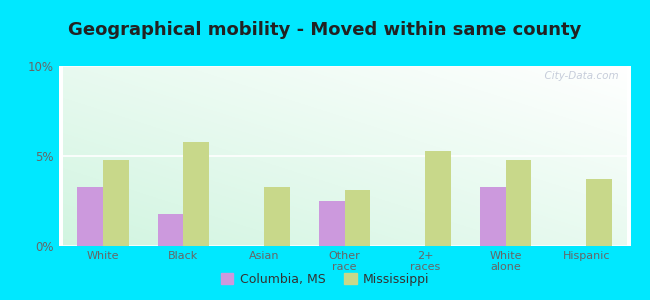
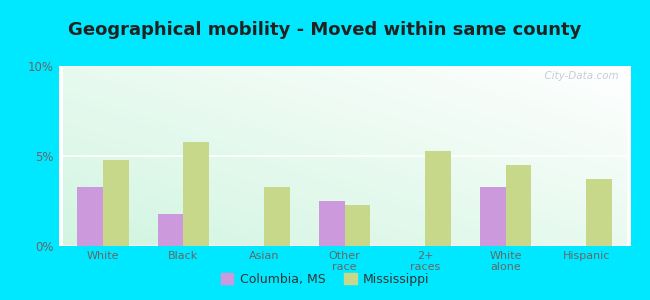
Mississippi/Other race: 3.1% -> 2.3%
Mississippi/White alone: 4.8% -> 4.5%
